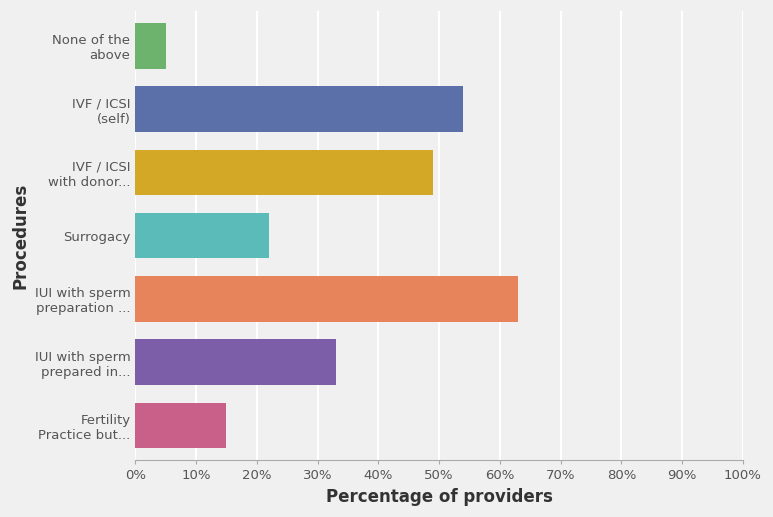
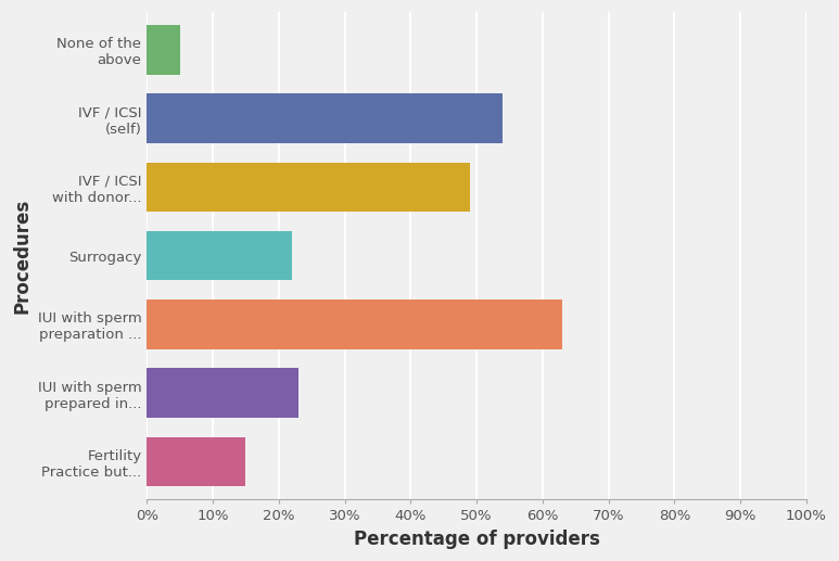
IUI with sperm prepared in...: 33% -> 23%
